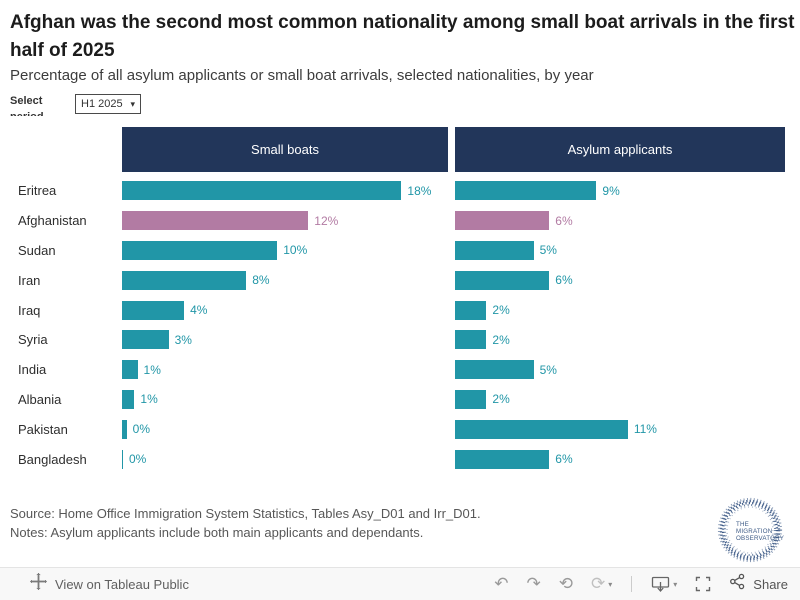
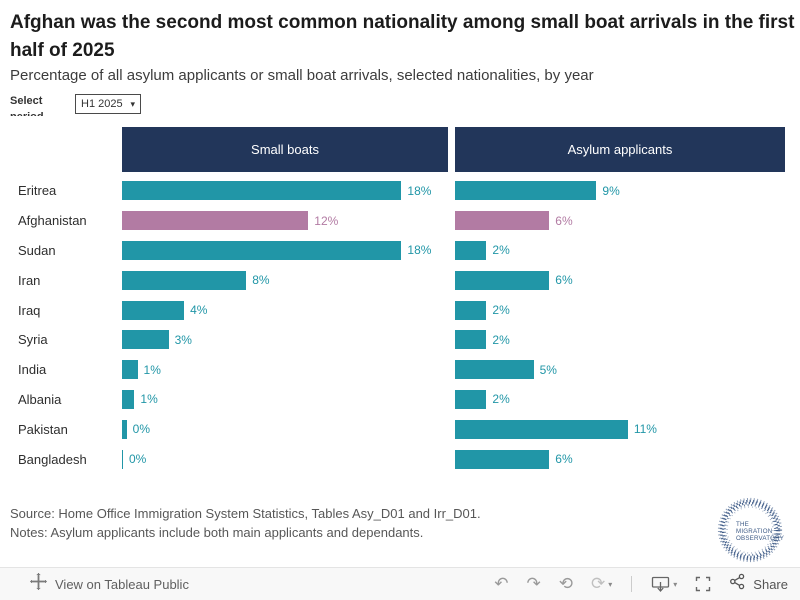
Small boats/Sudan: 10% -> 18%
Asylum applicants/Sudan: 5% -> 2%
